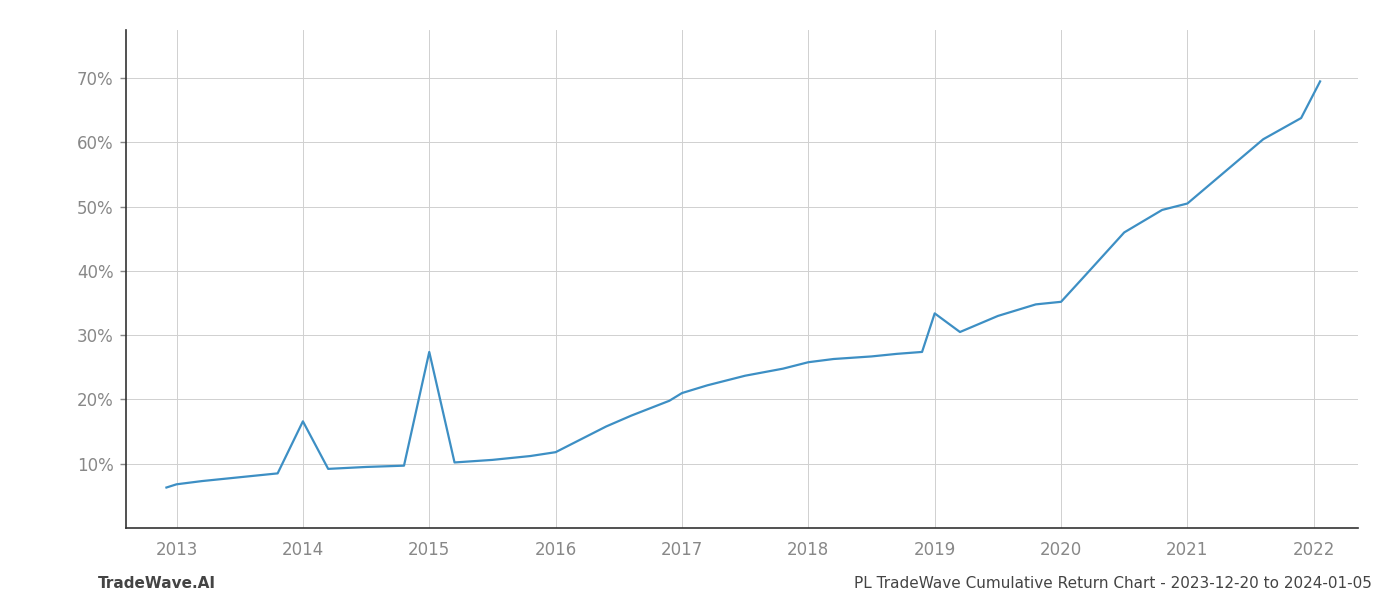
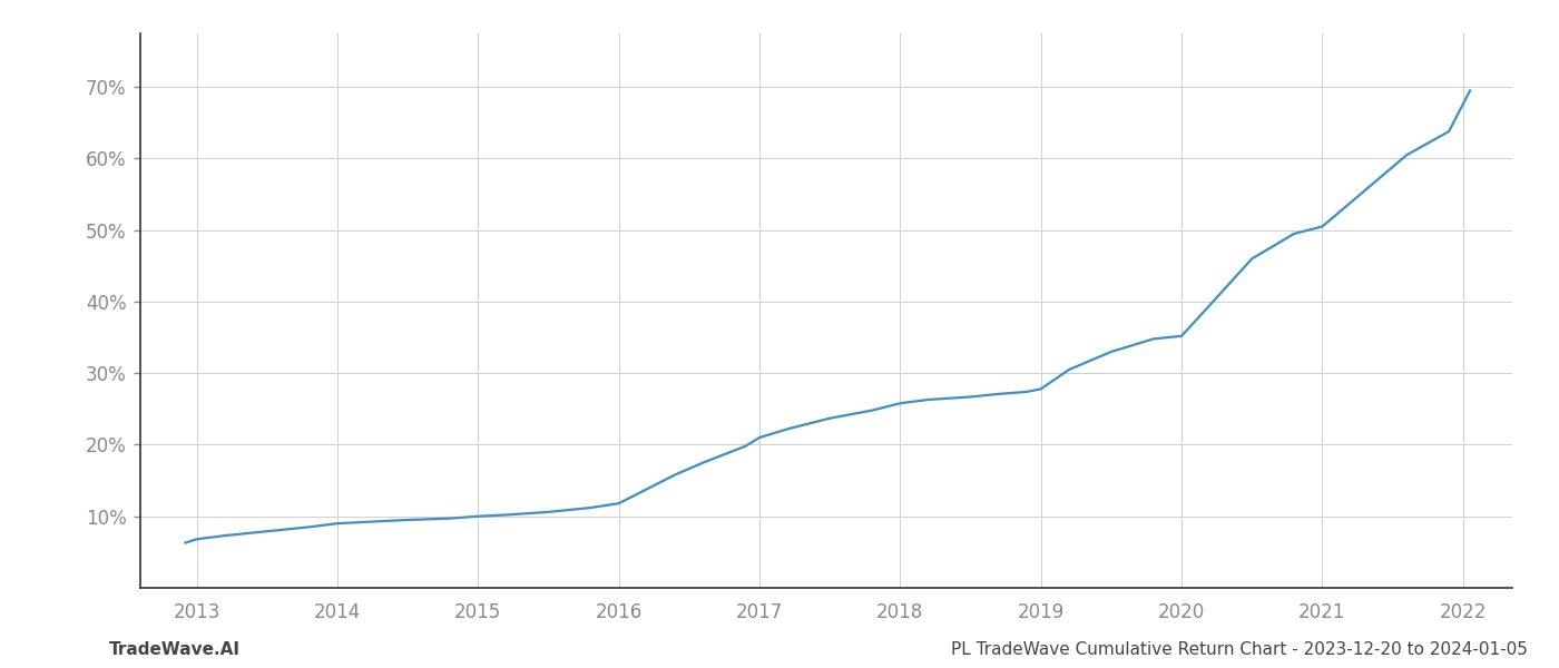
2014: 16.6% -> 9.0%
2015: 27.4% -> 10.0%
2019: 33.4% -> 27.8%
